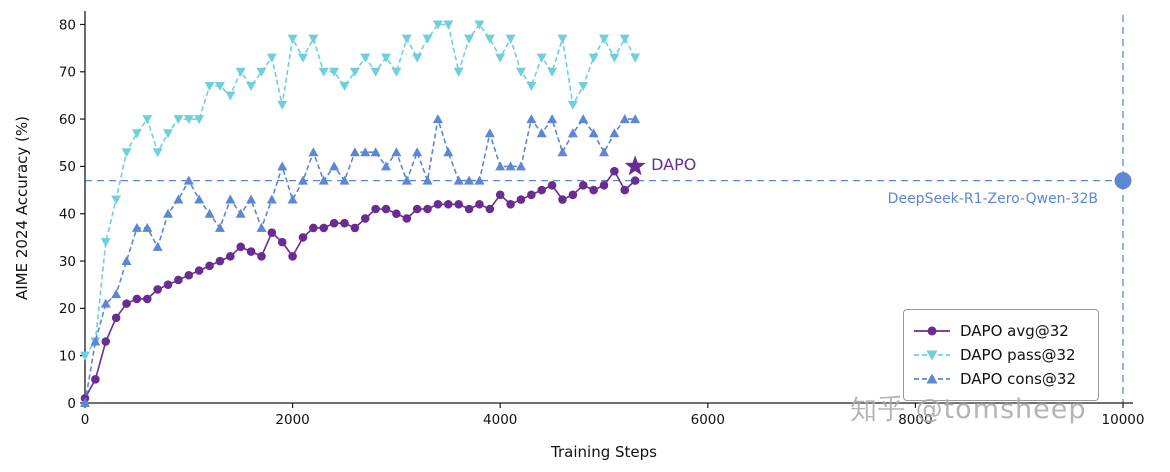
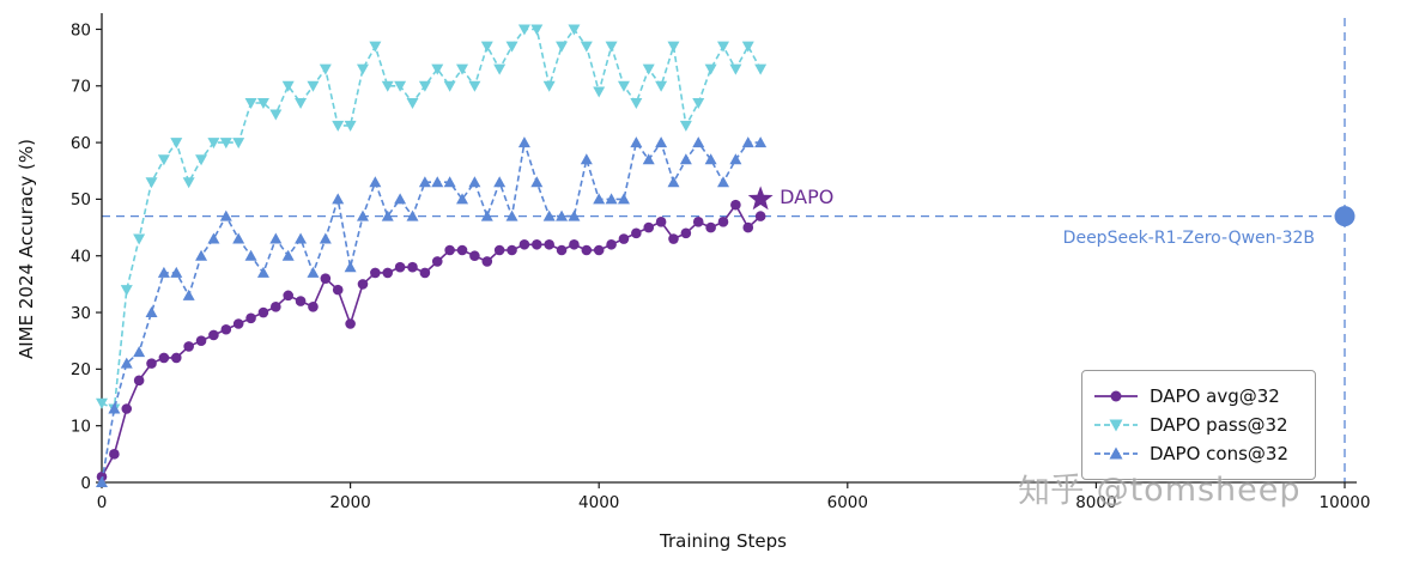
DAPO pass@32/0: 10 -> 14
DAPO avg@32/2000: 31 -> 28
DAPO pass@32/2000: 77 -> 63
DAPO cons@32/2000: 43 -> 38
DAPO avg@32/4000: 44 -> 41
DAPO pass@32/4000: 73 -> 69
